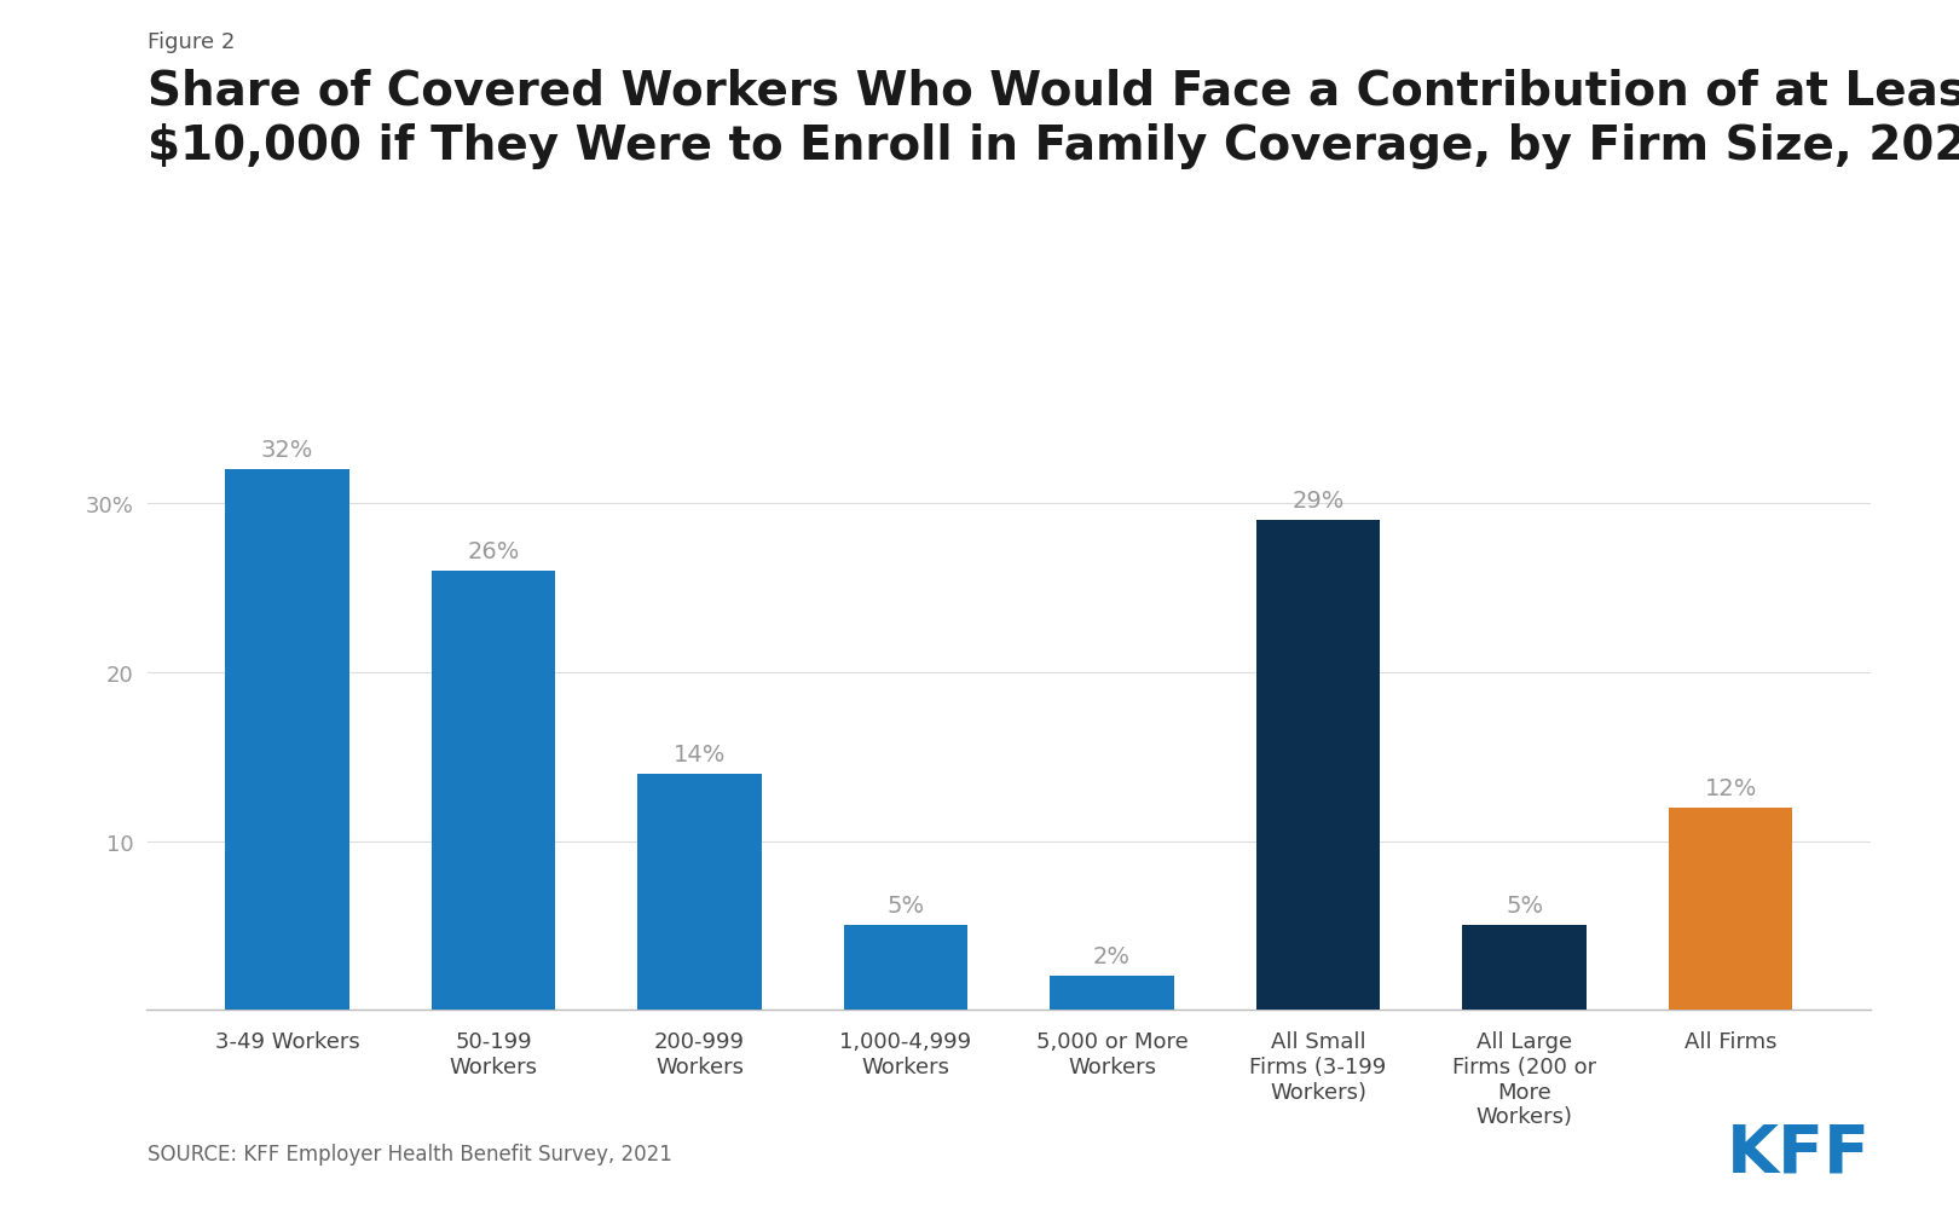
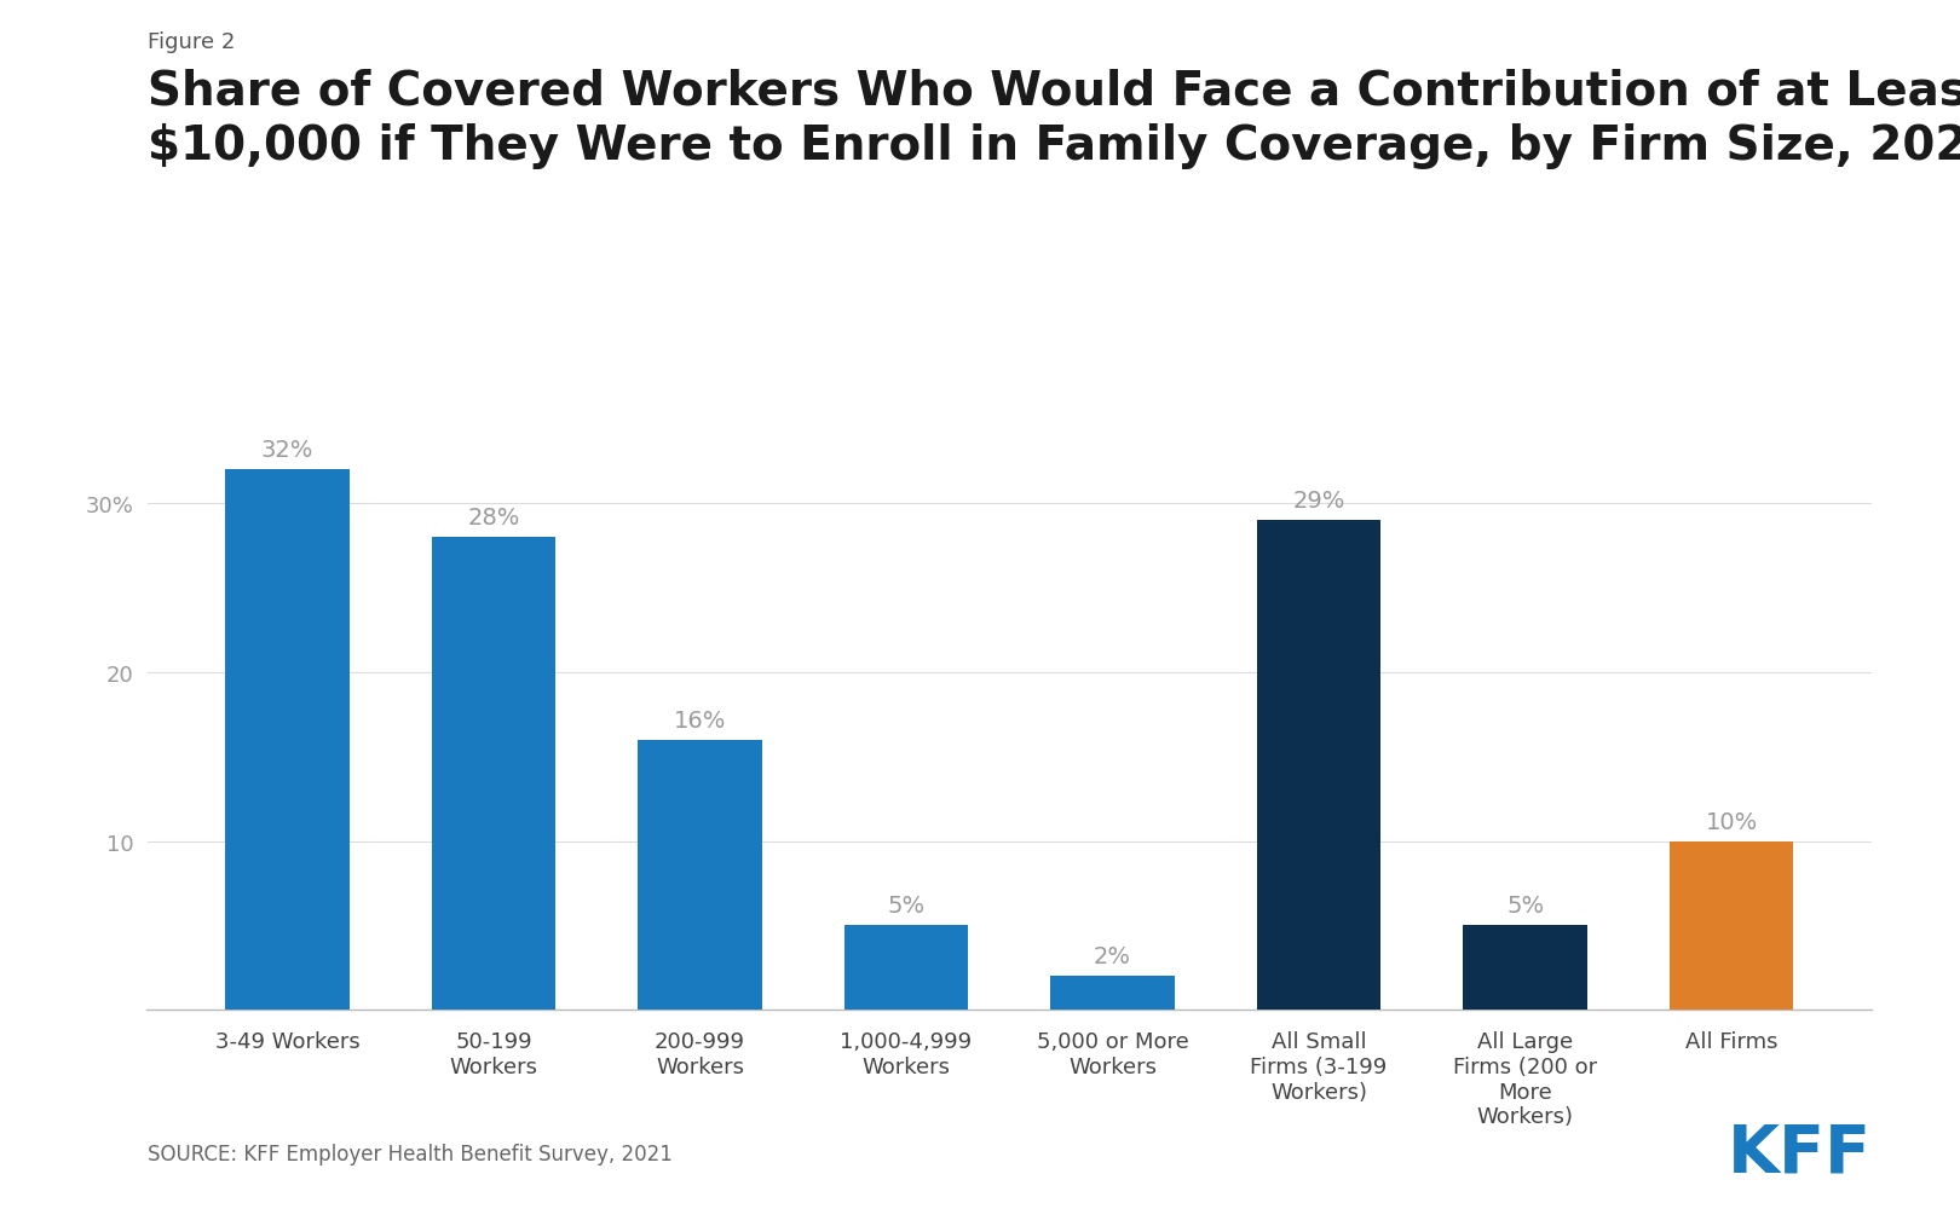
50-199 Workers: 26% -> 28%
200-999 Workers: 14% -> 16%
All Firms: 12% -> 10%
